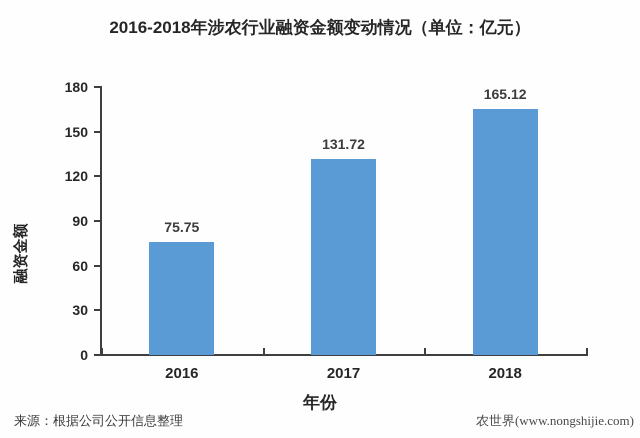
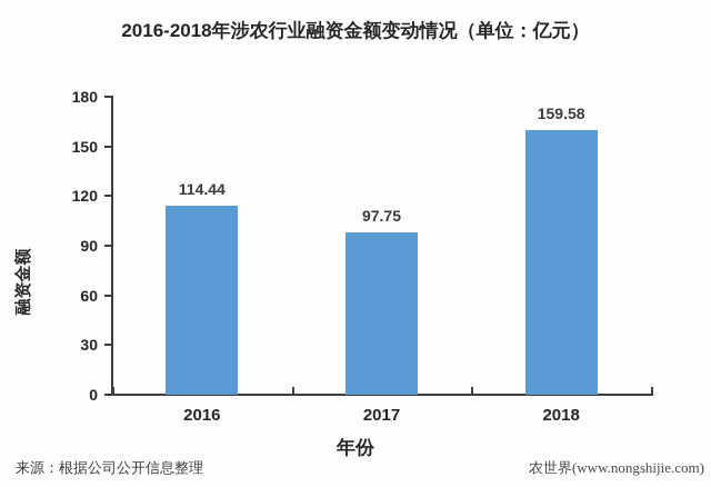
2016: 75.75 -> 114.44
2017: 131.72 -> 97.75
2018: 165.12 -> 159.58
